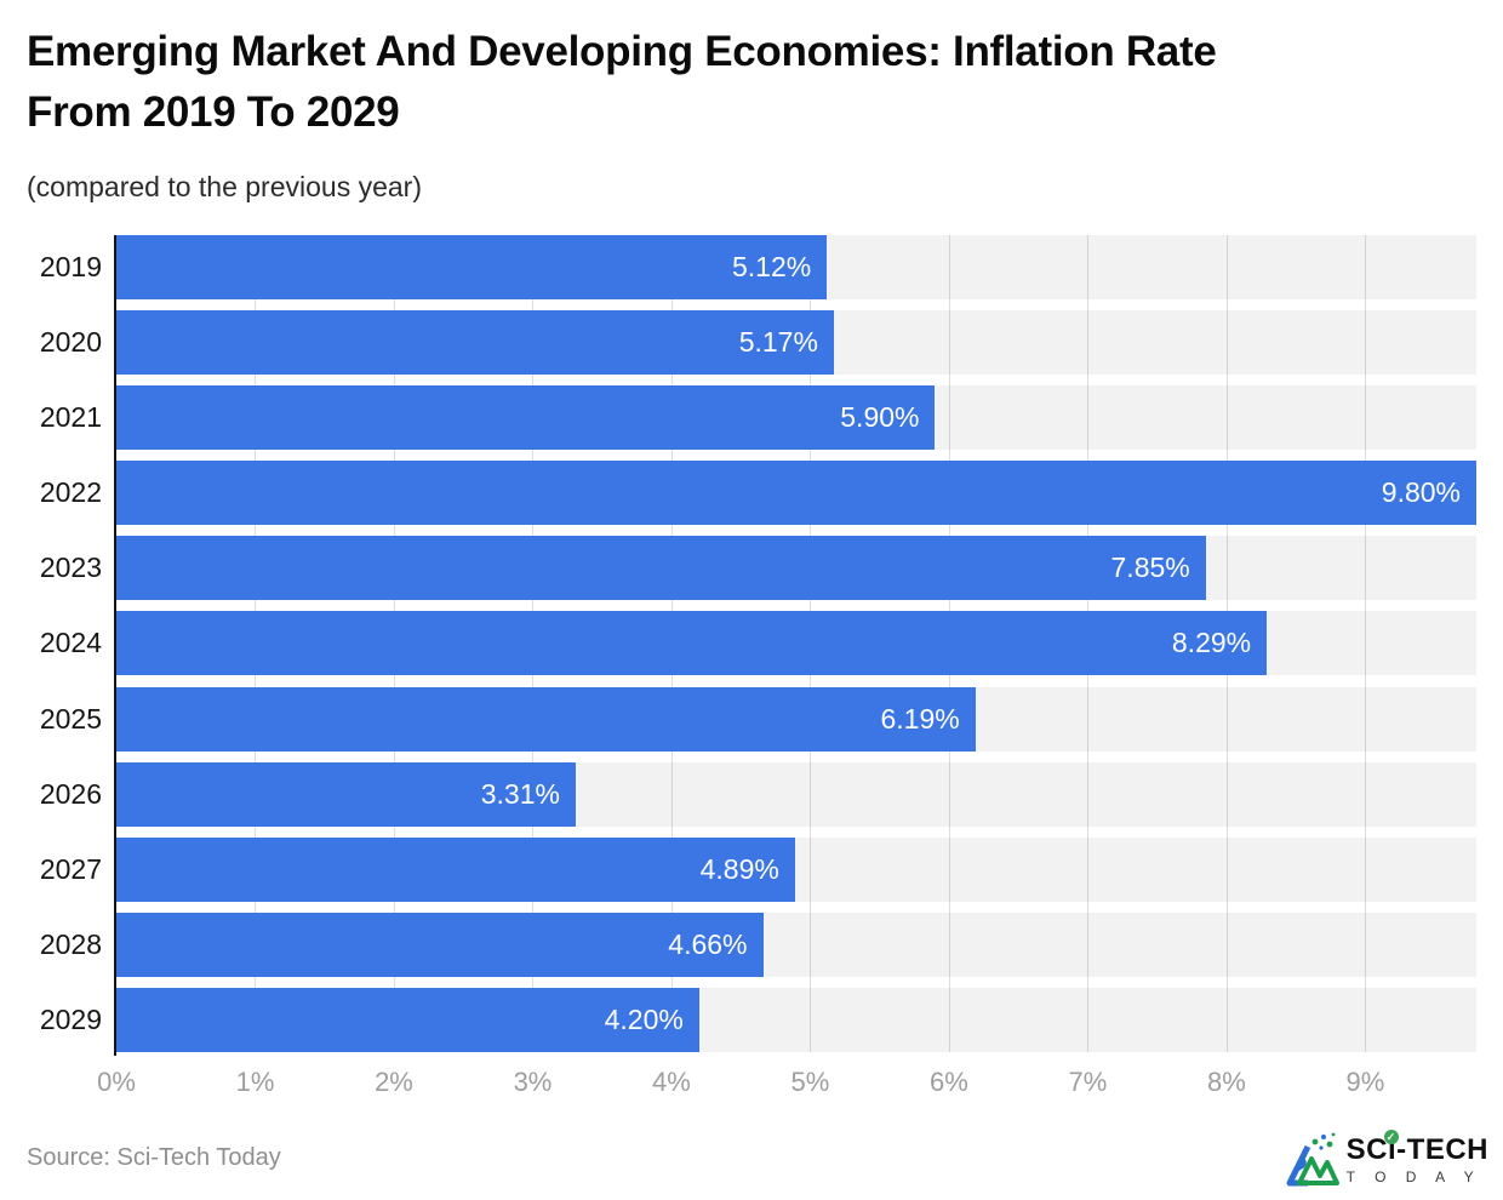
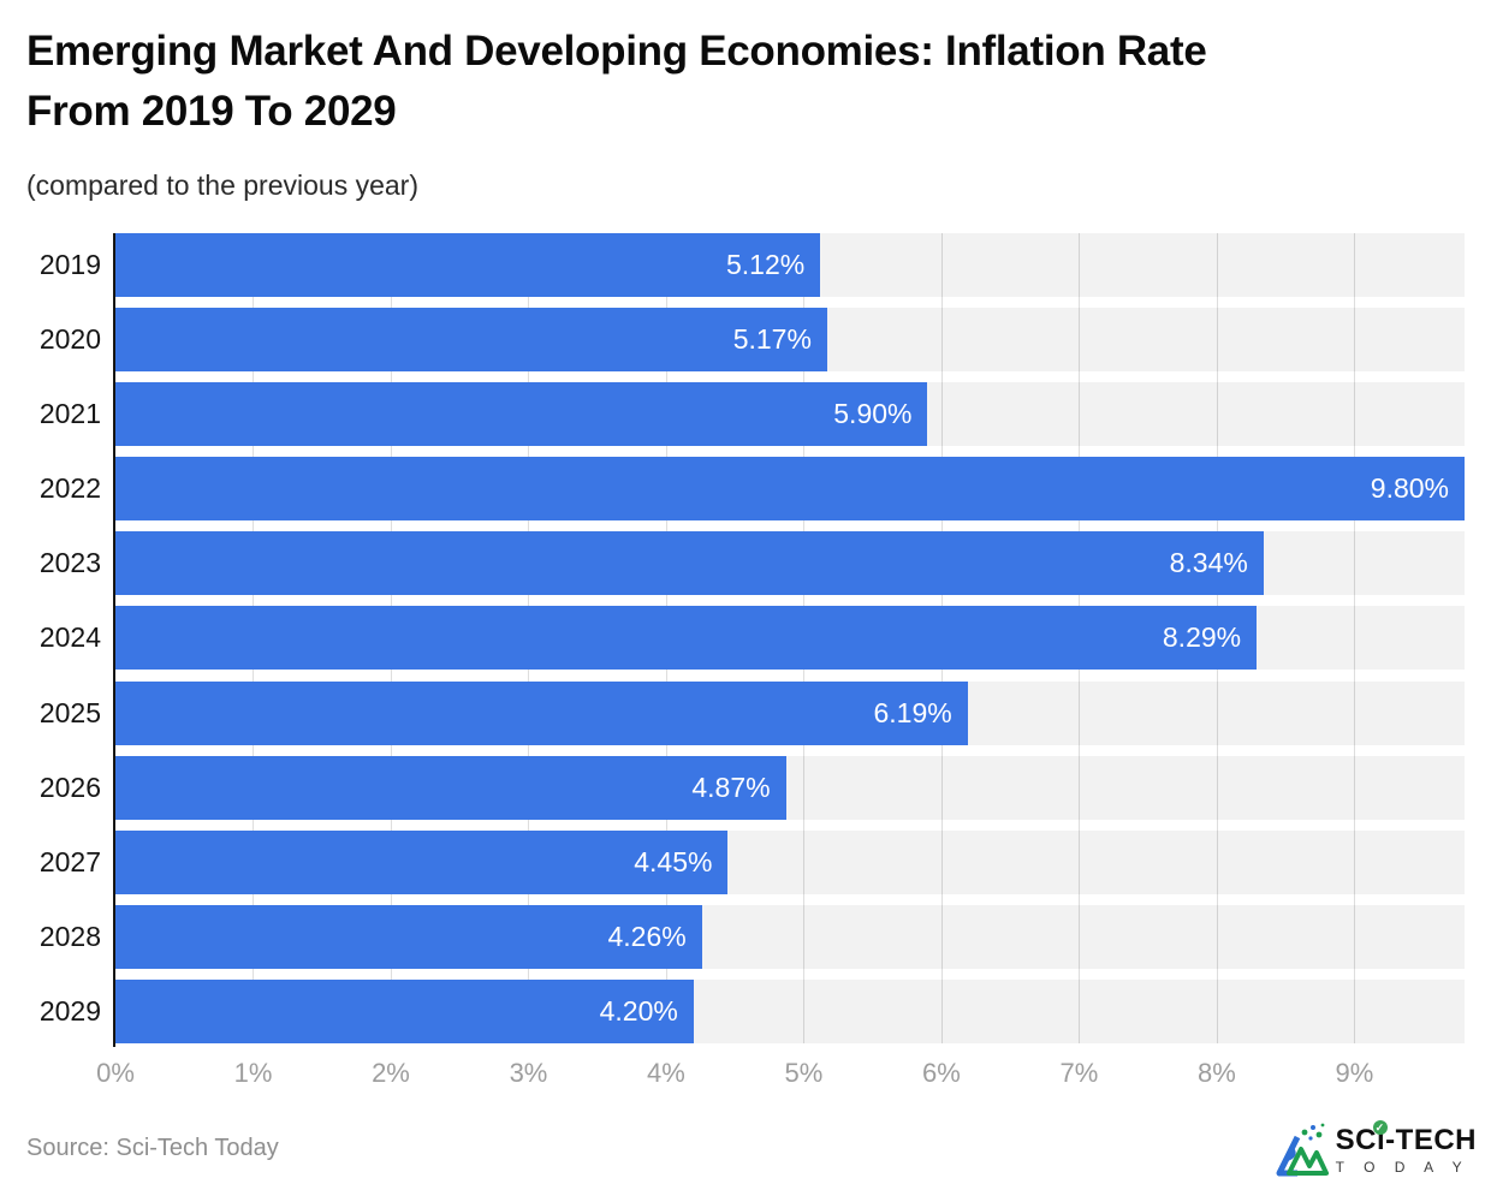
2023: 7.85% -> 8.34%
2026: 3.31% -> 4.87%
2027: 4.89% -> 4.45%
2028: 4.66% -> 4.26%
